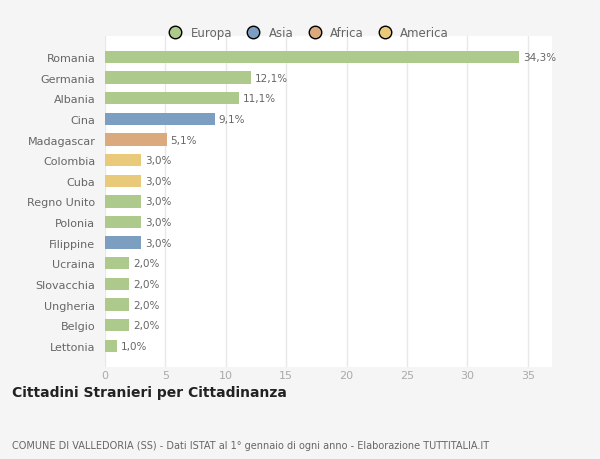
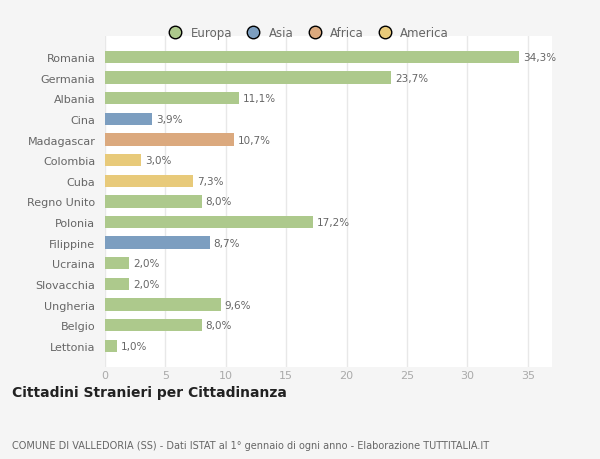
Germania: 12,1% -> 23,7%
Cina: 9,1% -> 3,9%
Madagascar: 5,1% -> 10,7%
Cuba: 3,0% -> 7,3%
Regno Unito: 3,0% -> 8,0%
Polonia: 3,0% -> 17,2%
Filippine: 3,0% -> 8,7%
Ungheria: 2,0% -> 9,6%
Belgio: 2,0% -> 8,0%
